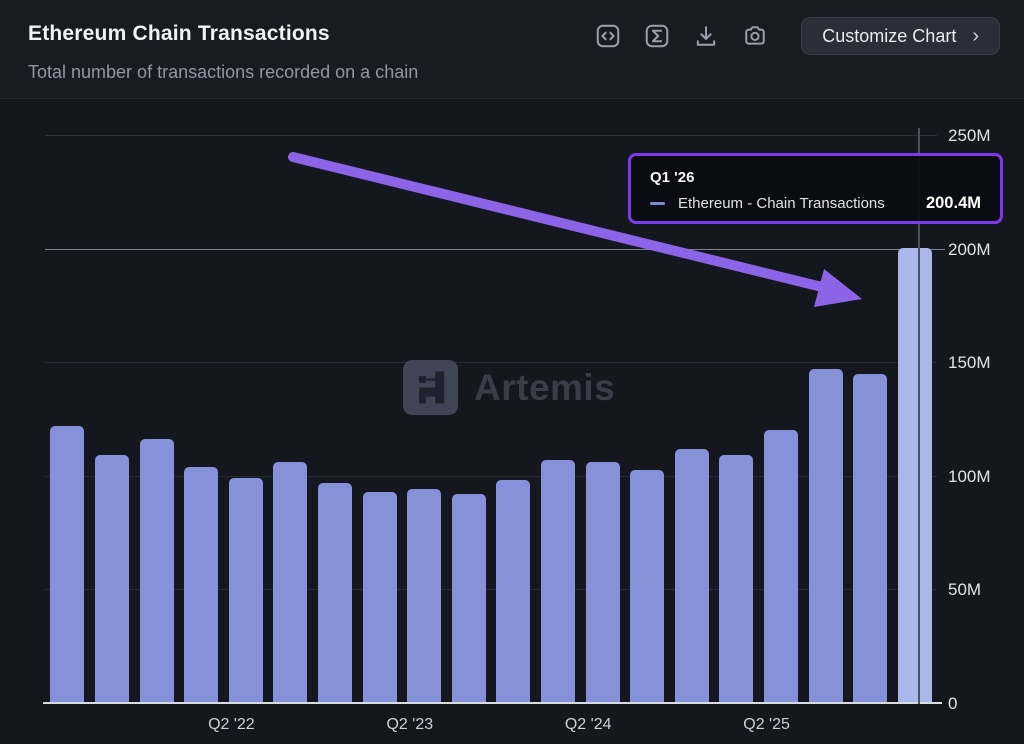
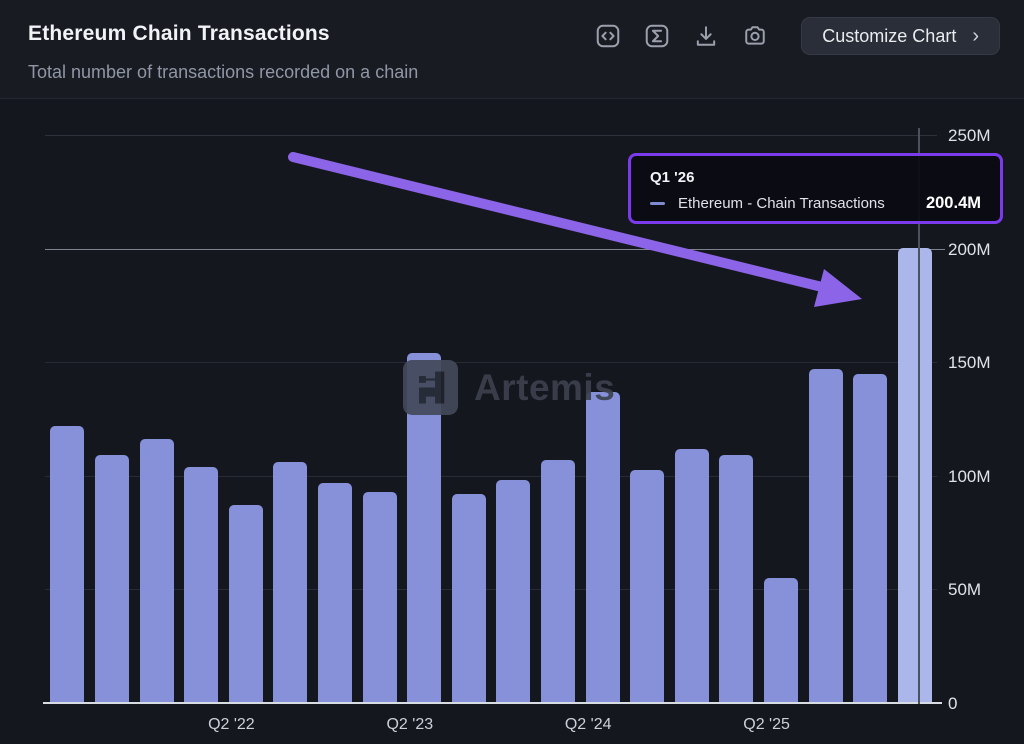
Q2 '22: 99M -> 87M
Q2 '23: 94M -> 154M
Q2 '24: 106M -> 137M
Q2 '25: 120M -> 55M
